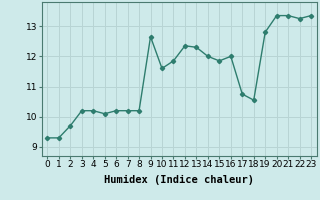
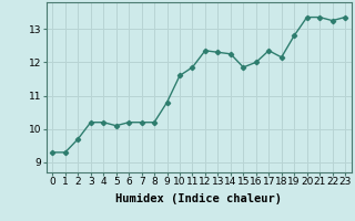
9: 12.65 -> 10.80
14: 12.00 -> 12.25
17: 10.75 -> 12.35
18: 10.55 -> 12.15
